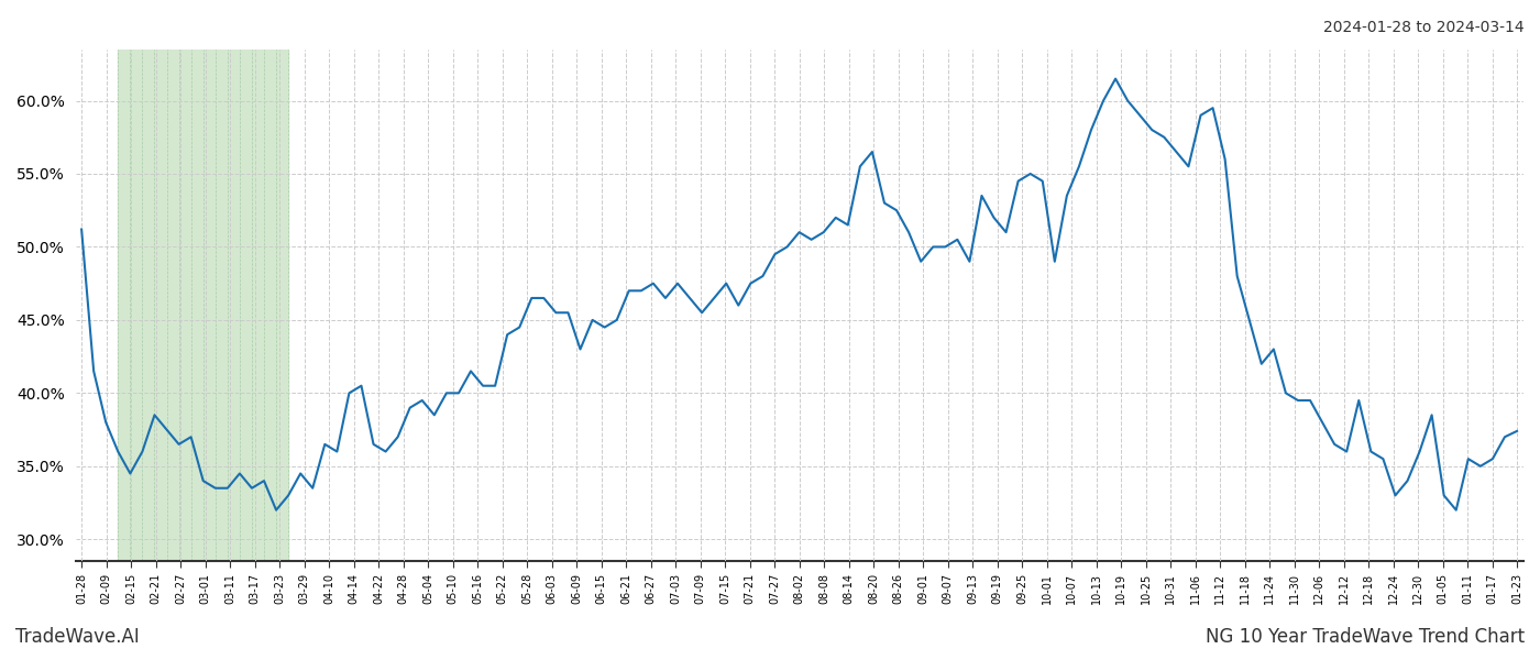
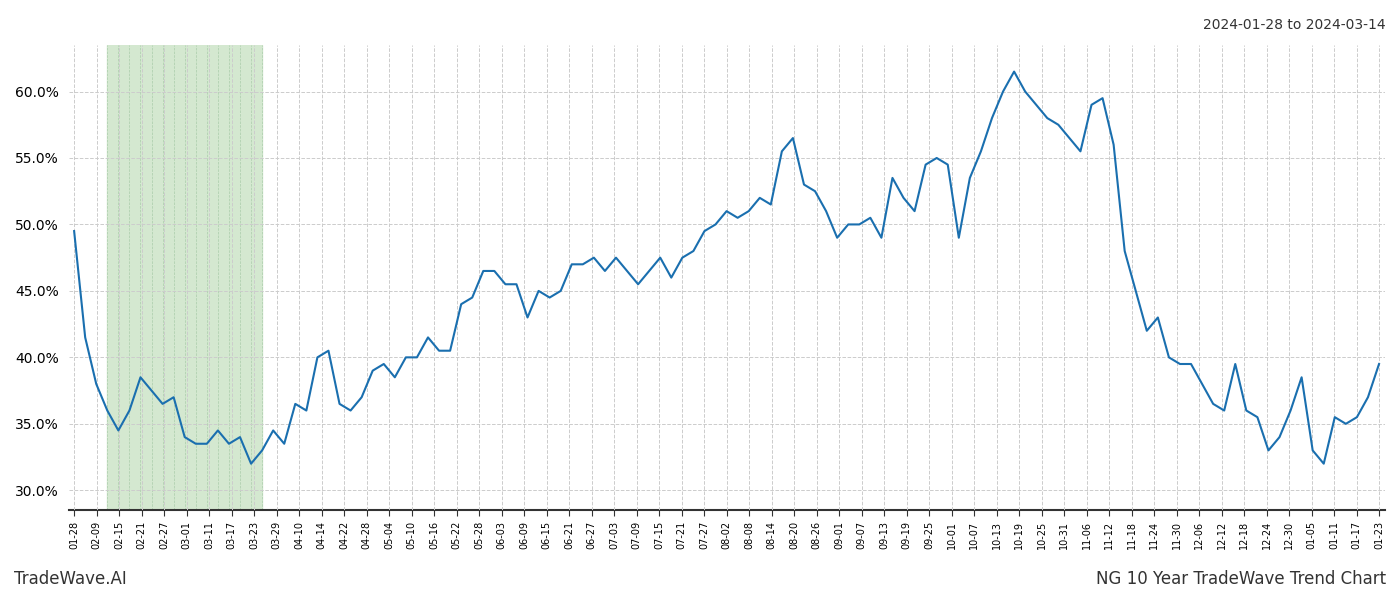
01-28: 51.2% -> 49.5%
01-23: 37.4% -> 39.5%
